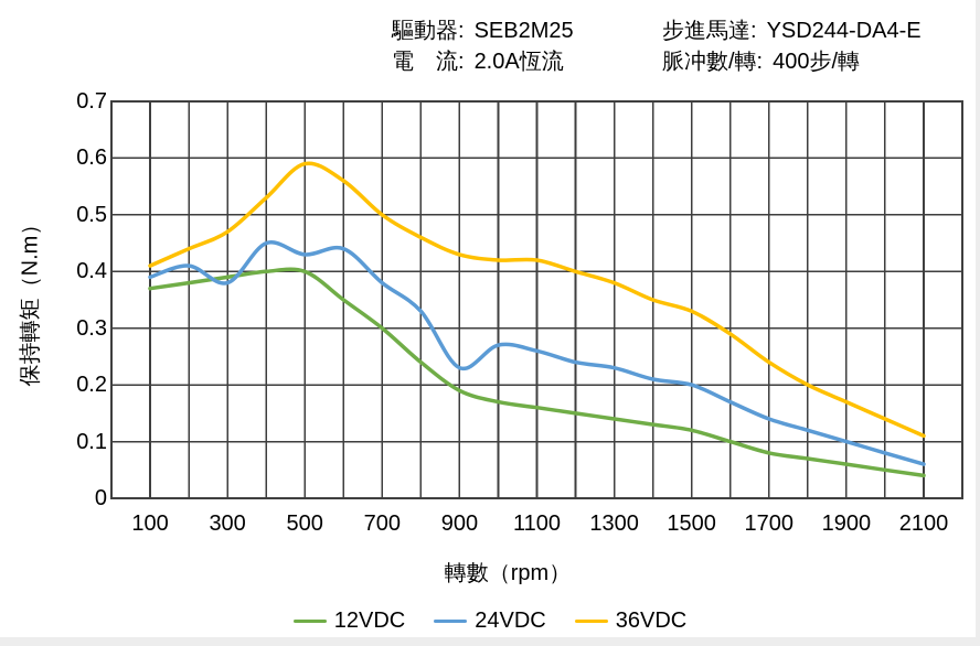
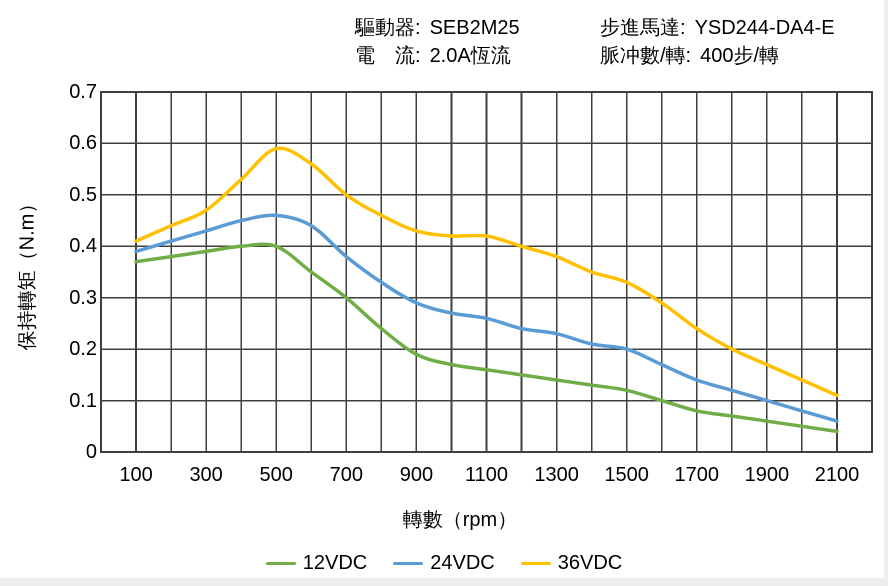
24VDC/300: 0.38 -> 0.43
24VDC/500: 0.43 -> 0.46
24VDC/900: 0.23 -> 0.29
